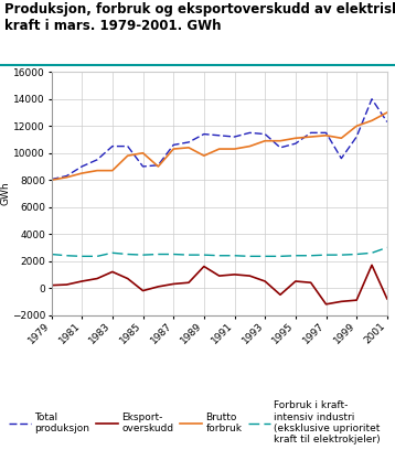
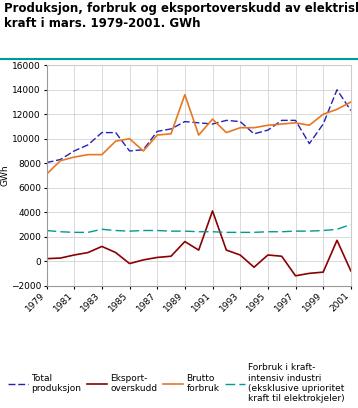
Brutto forbruk/1979: 8000 -> 7100
Brutto forbruk/1989: 9800 -> 13600
Eksport- overskudd/1991: 1000 -> 4100
Brutto forbruk/1991: 10300 -> 11600
